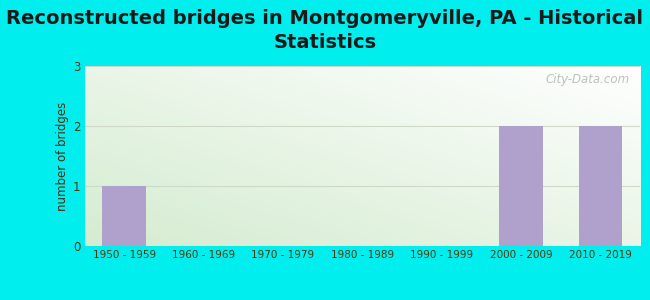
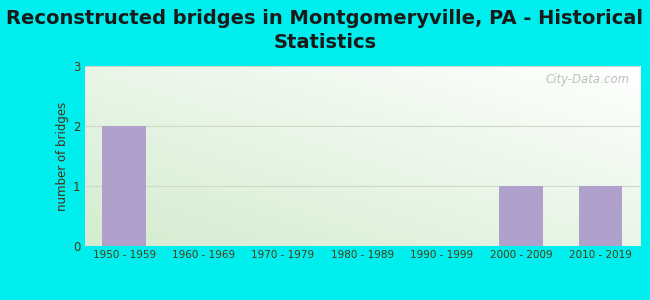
1950 - 1959: 1 -> 2
2000 - 2009: 2 -> 1
2010 - 2019: 2 -> 1
